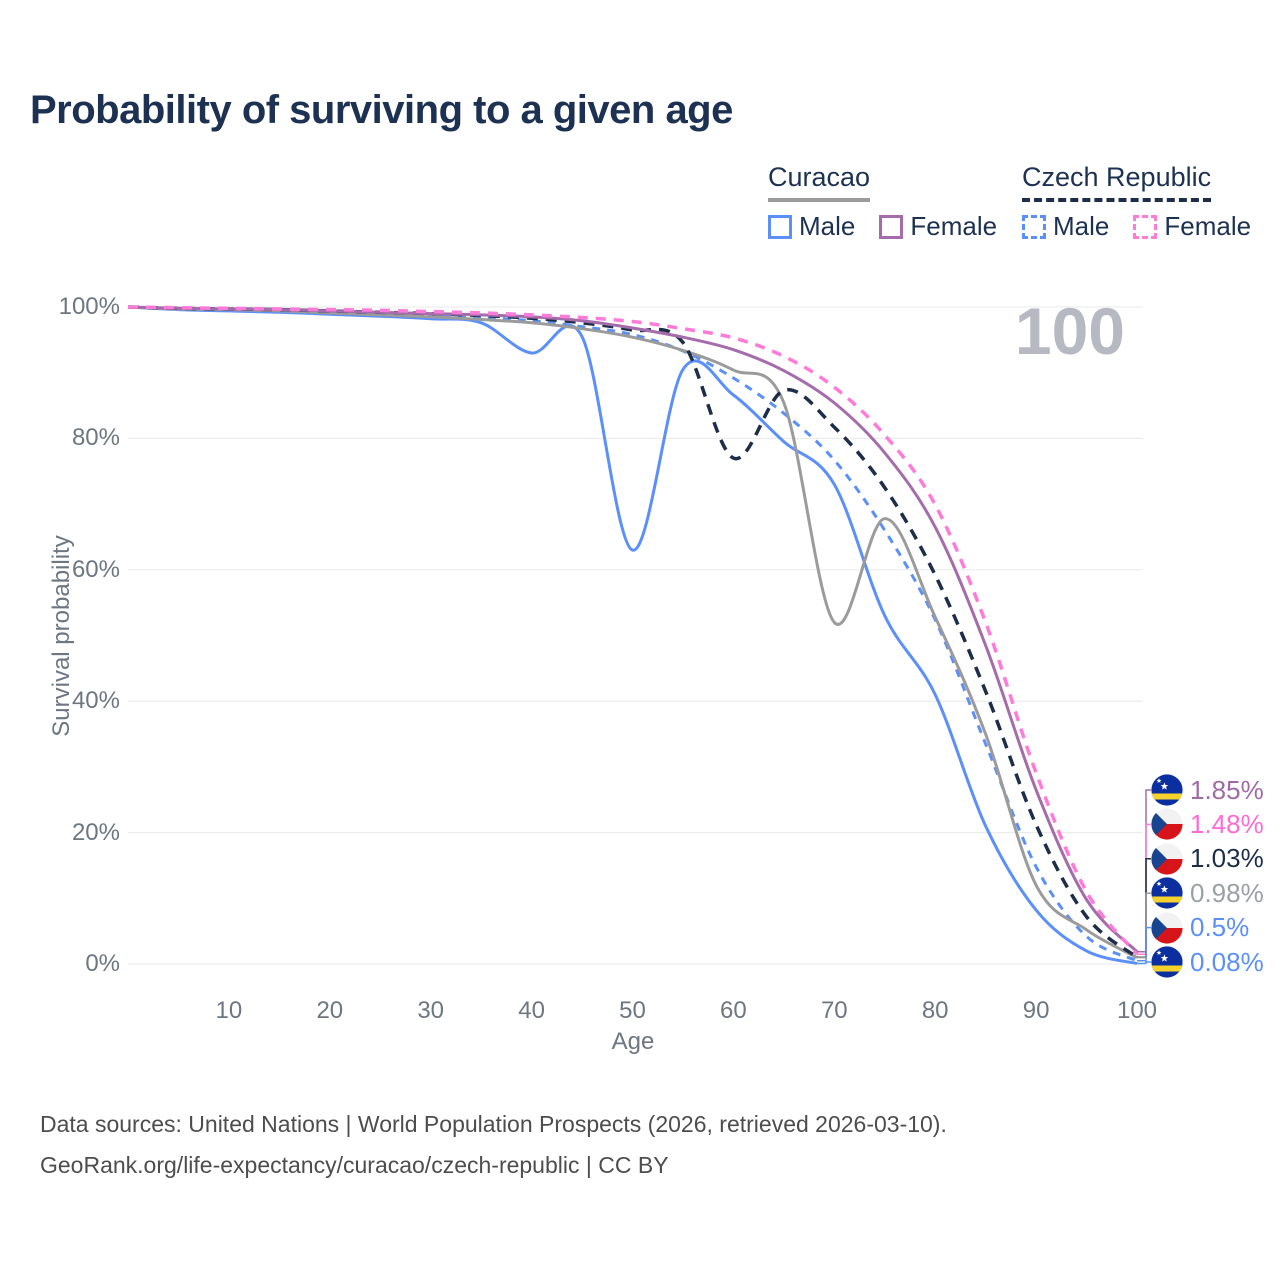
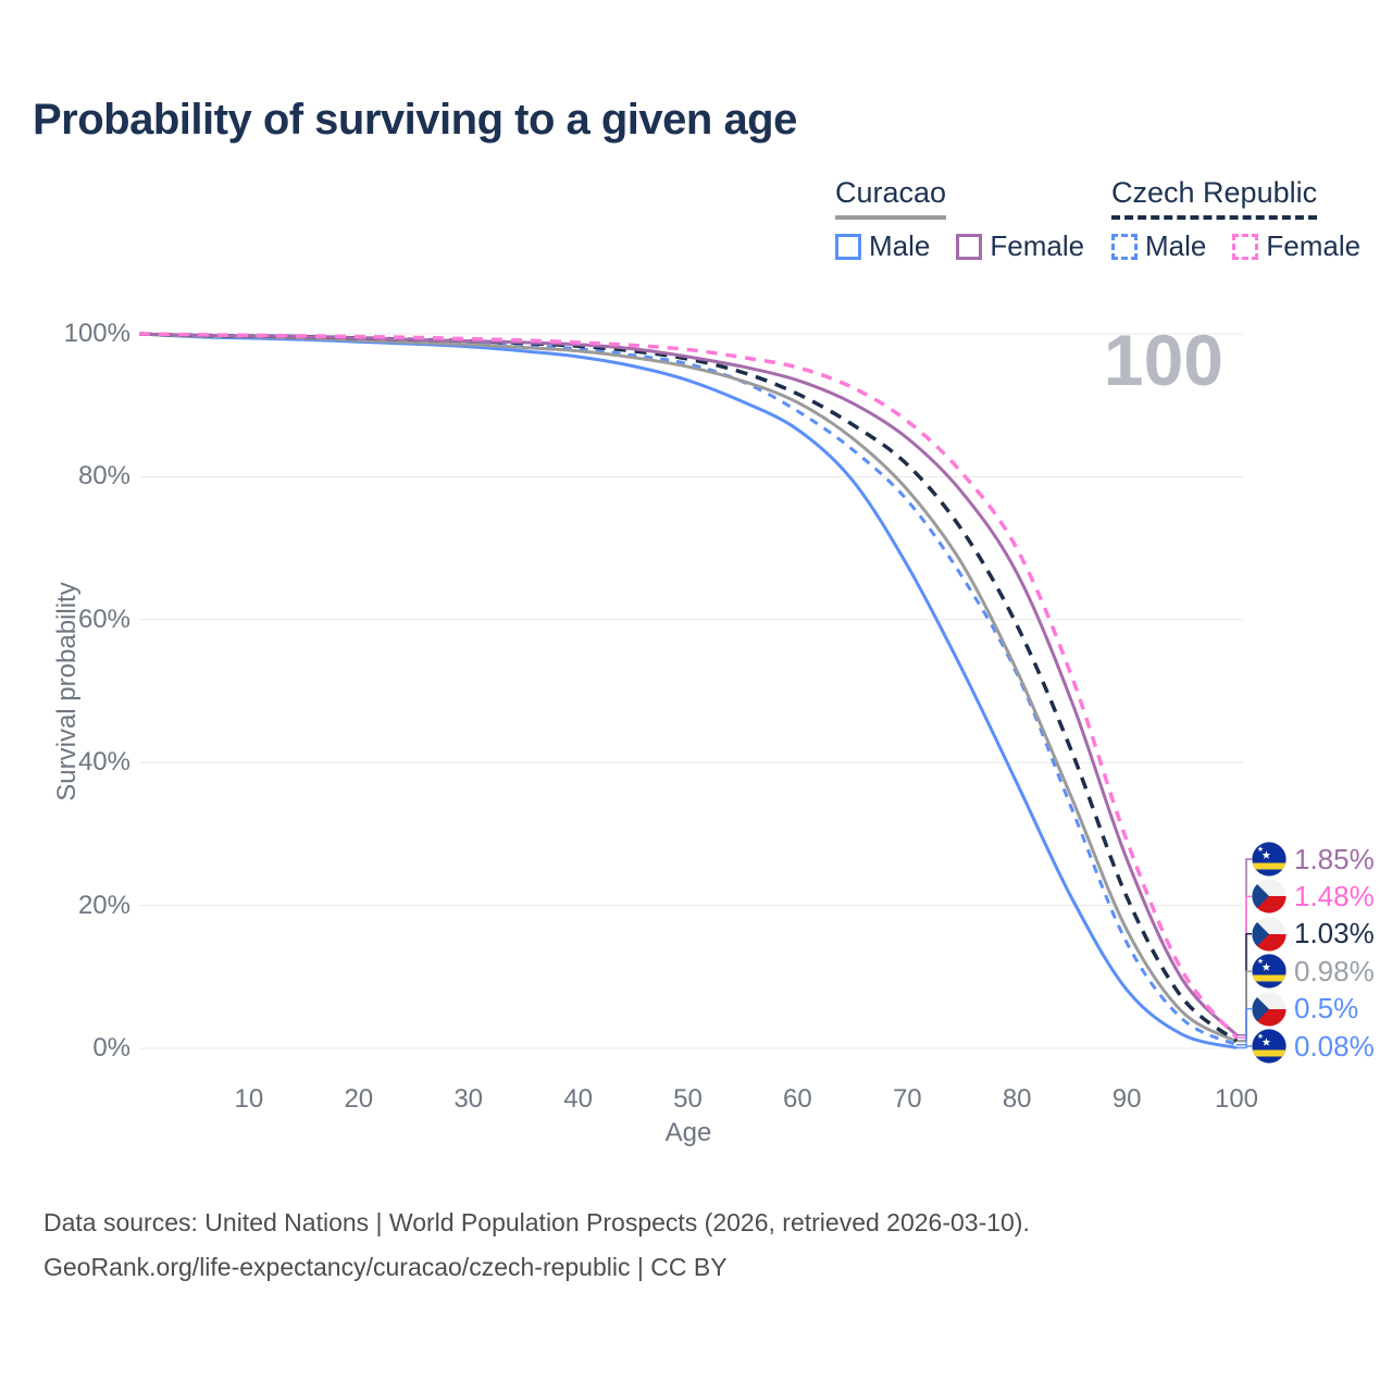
Curacao Male/40: 93% -> 97%
Curacao Male/50: 63% -> 94%
Czech Republic/60: 77% -> 92%
Curacao Male/70: 73% -> 68%
Curacao/70: 52% -> 78%
Curacao Male/80: 41% -> 37%
Curacao/90: 12% -> 17%
